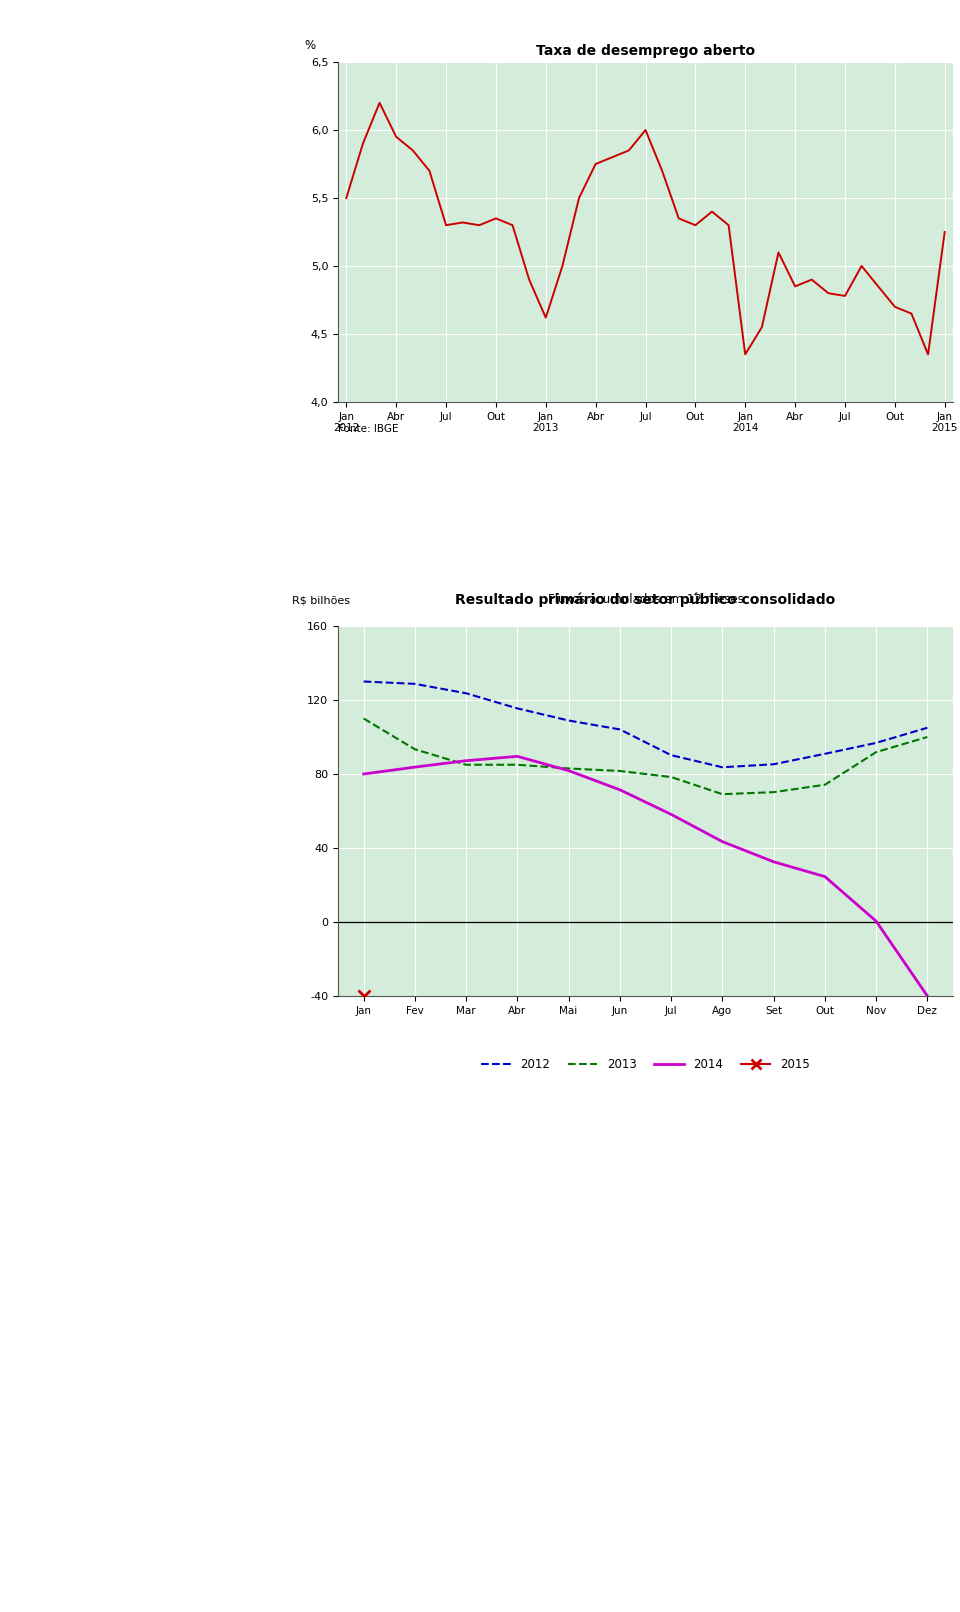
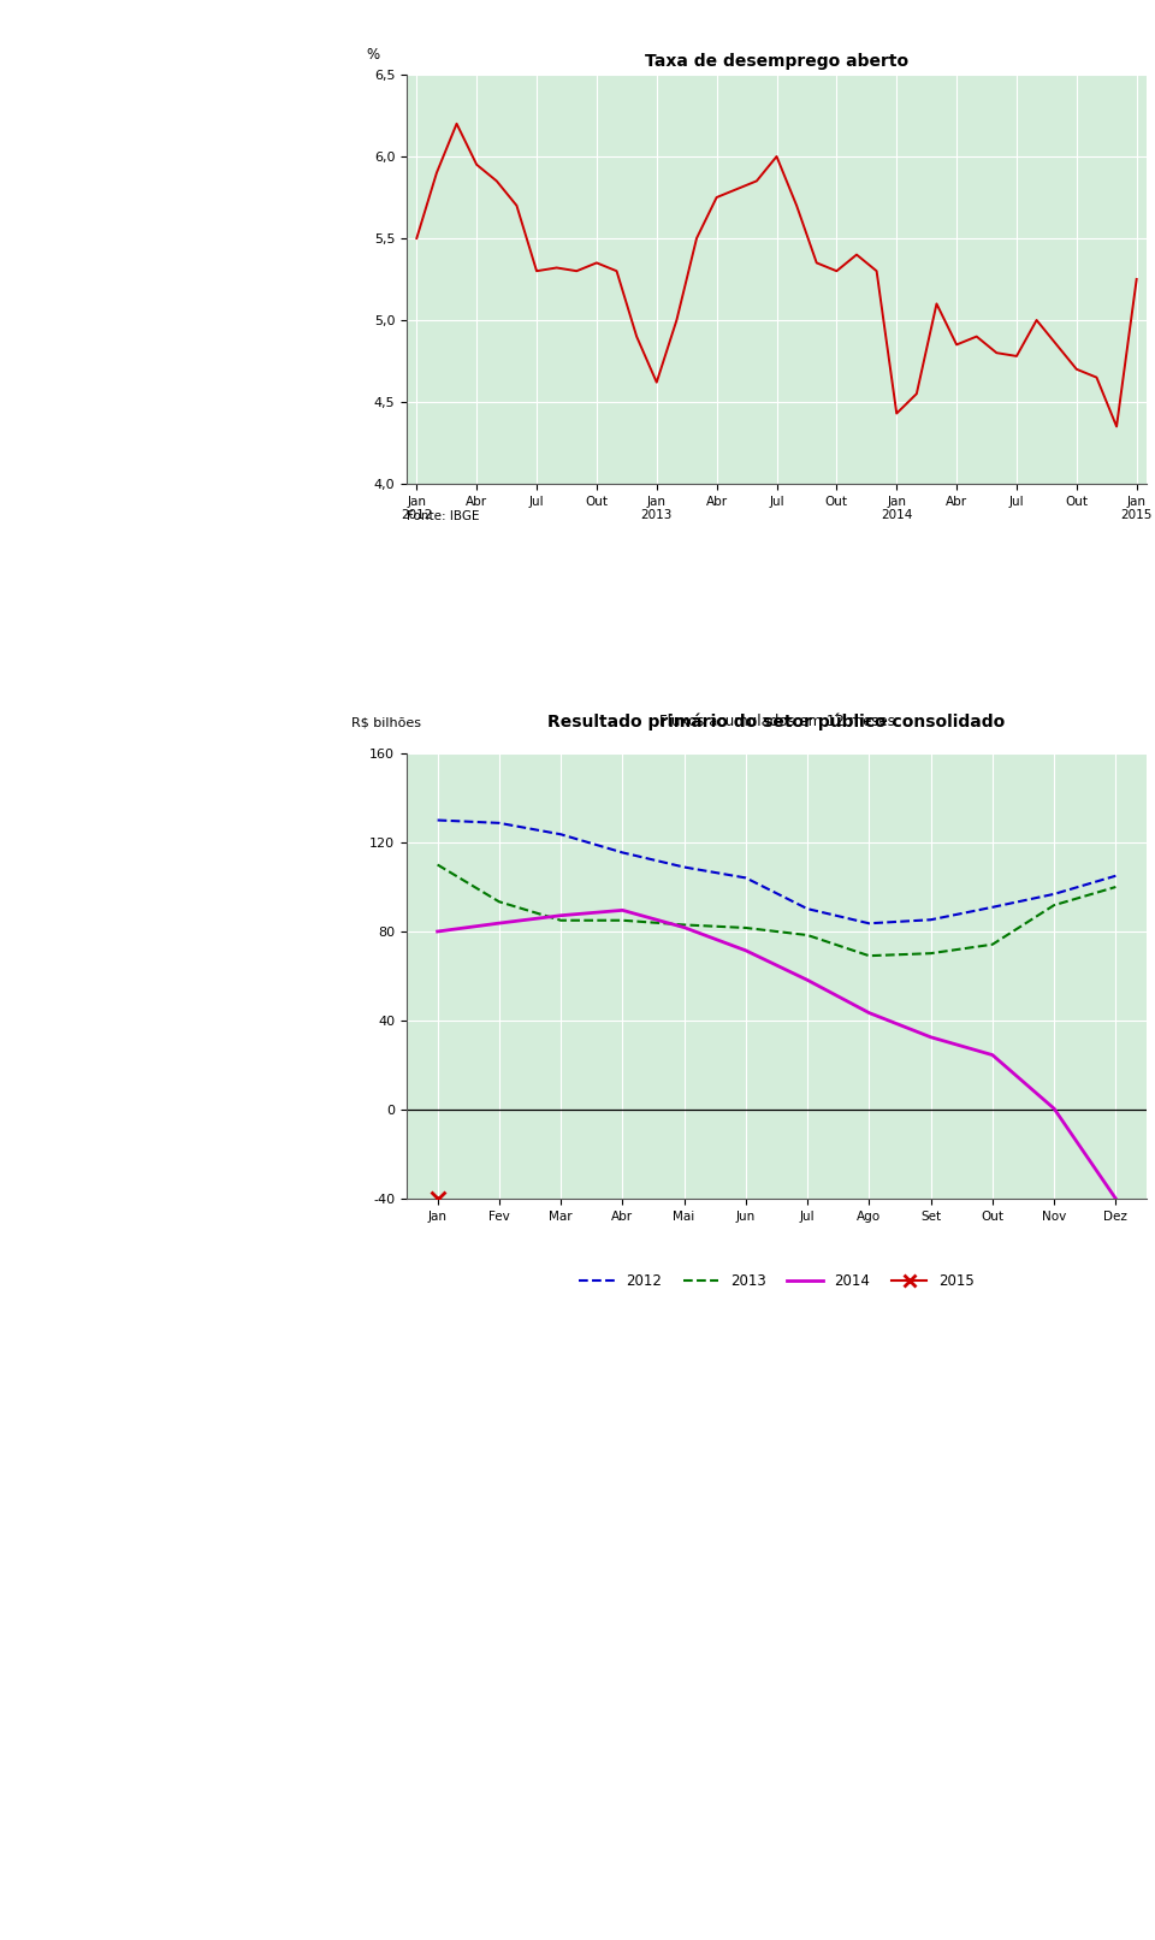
Taxa de desemprego aberto/Jan 2014: 4,35 -> 4,43
